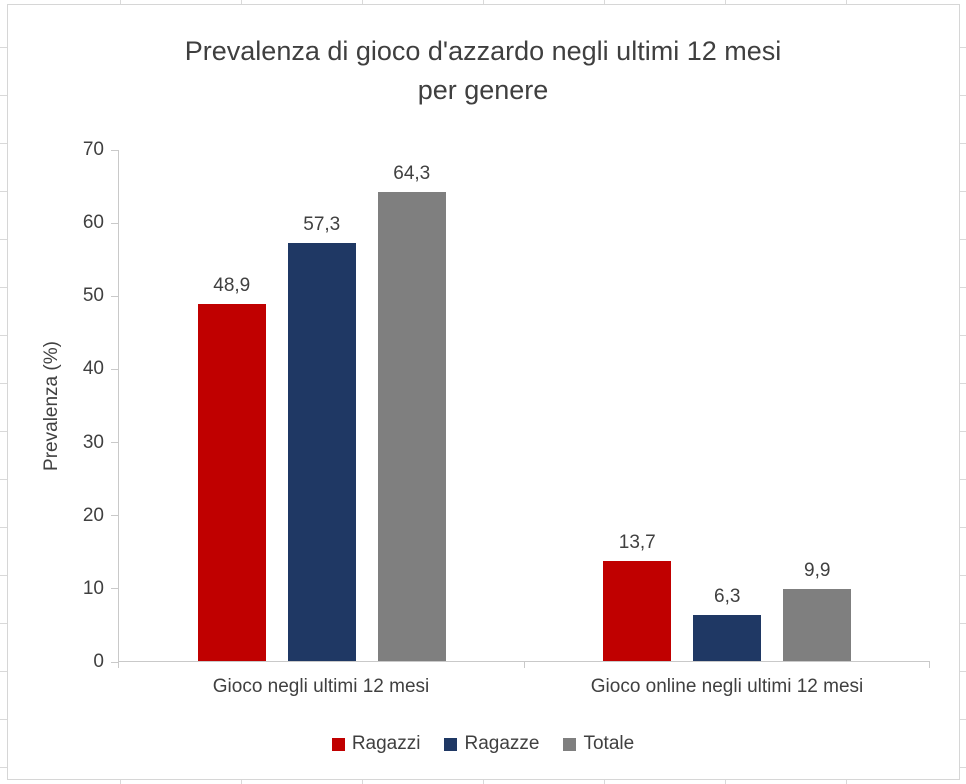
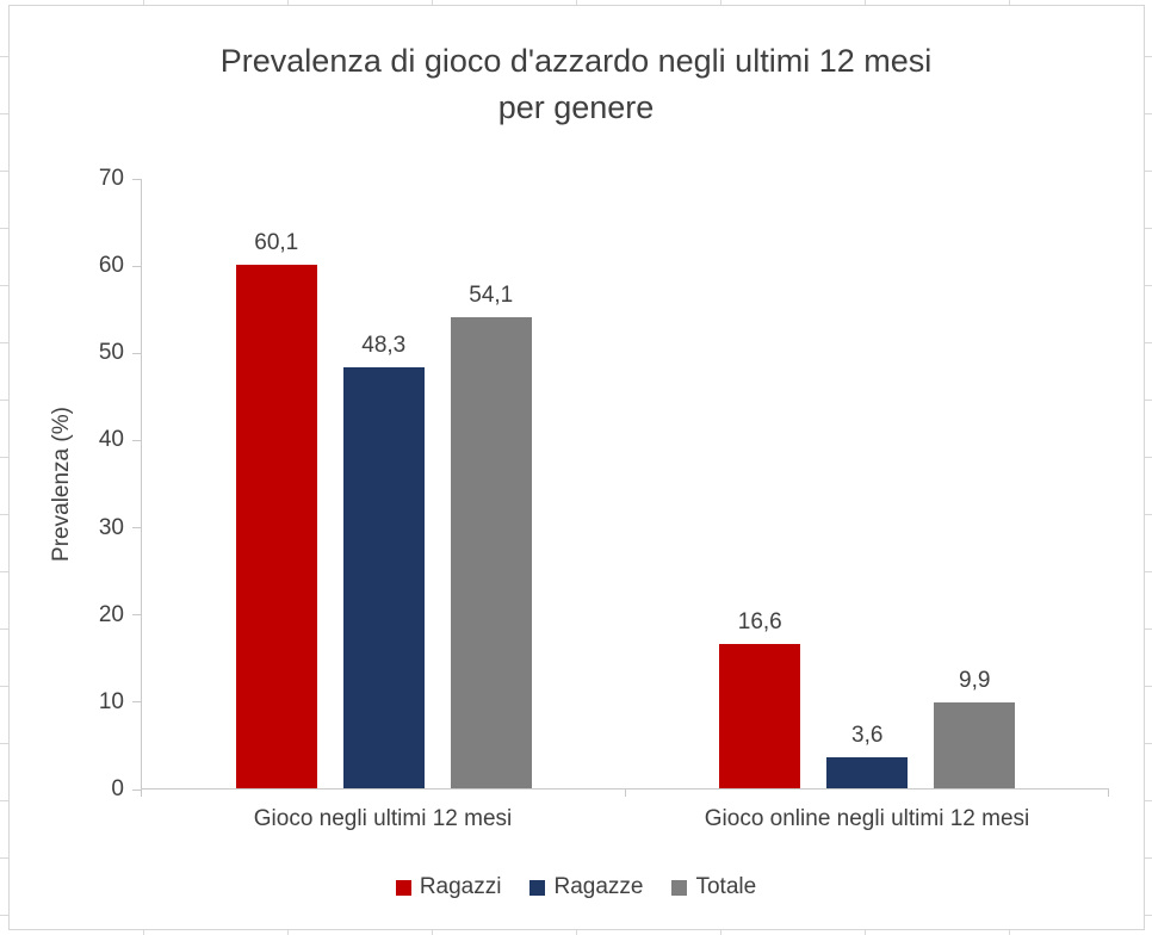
Ragazzi/Gioco negli ultimi 12 mesi: 48,9 -> 60,1
Ragazze/Gioco negli ultimi 12 mesi: 57,3 -> 48,3
Totale/Gioco negli ultimi 12 mesi: 64,3 -> 54,1
Ragazzi/Gioco online negli ultimi 12 mesi: 13,7 -> 16,6
Ragazze/Gioco online negli ultimi 12 mesi: 6,3 -> 3,6
